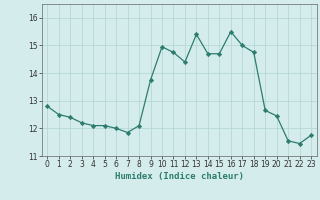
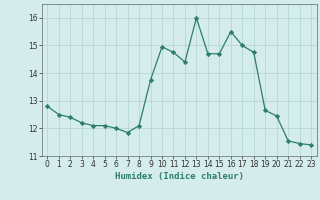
13: 15.40 -> 16.00
23: 11.75 -> 11.40
